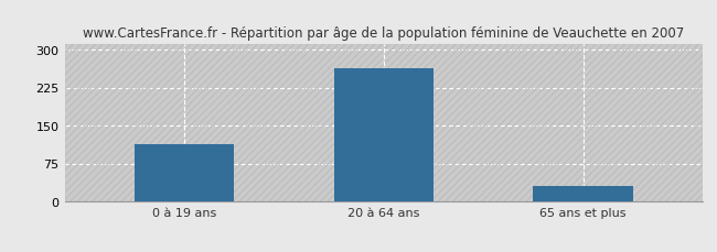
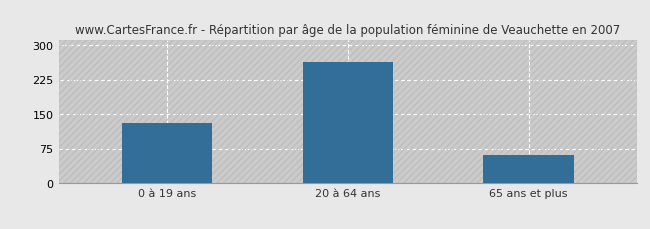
0 à 19 ans: 113 -> 130
65 ans et plus: 30 -> 60
